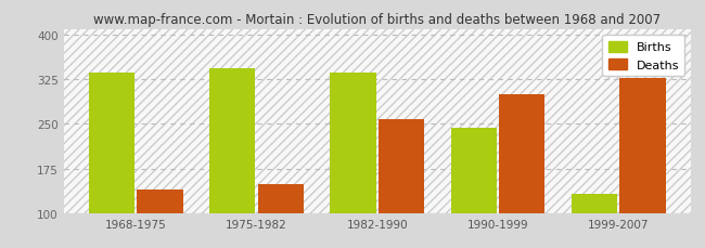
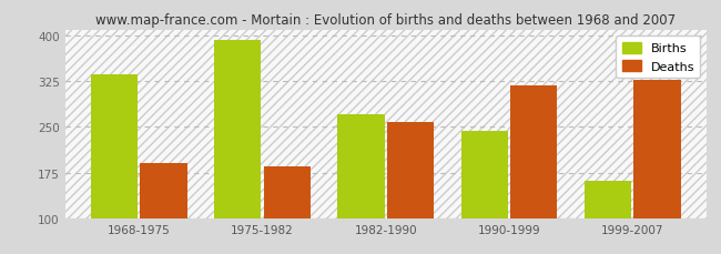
Deaths/1968-1975: 140 -> 190
Births/1975-1982: 344 -> 392
Deaths/1975-1982: 148 -> 186
Births/1982-1990: 336 -> 270
Deaths/1990-1999: 300 -> 318
Births/1999-2007: 132 -> 162
